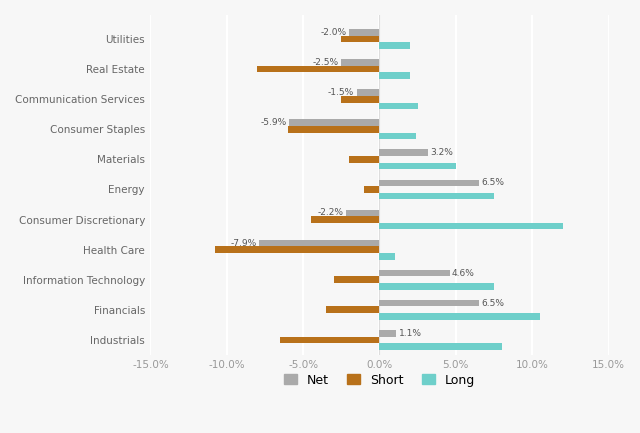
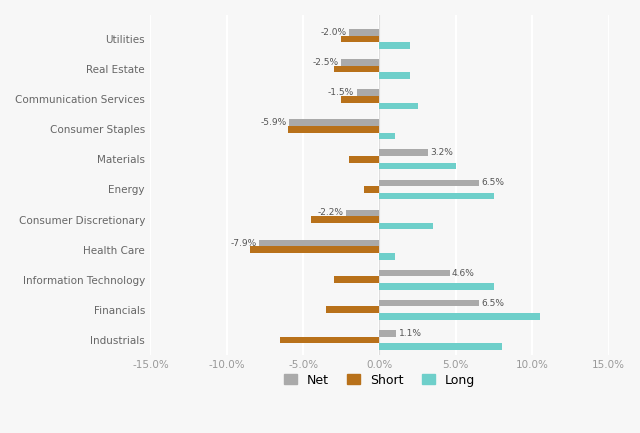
Short/Real Estate: -8.0% -> -3.0%
Long/Consumer Staples: 2.4% -> 1.0%
Long/Consumer Discretionary: 12.0% -> 3.5%
Short/Health Care: -10.8% -> -8.5%
